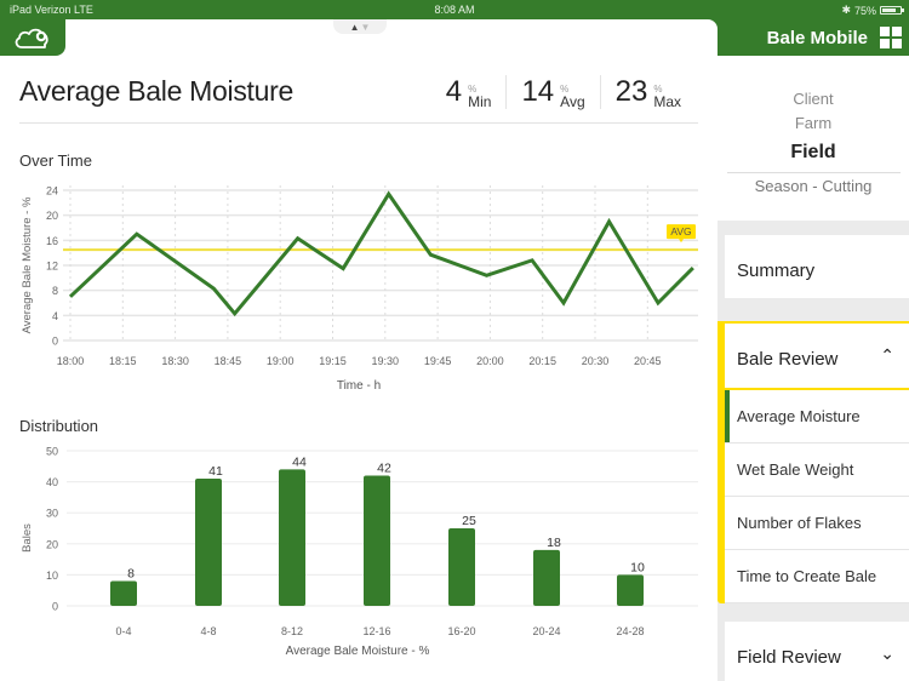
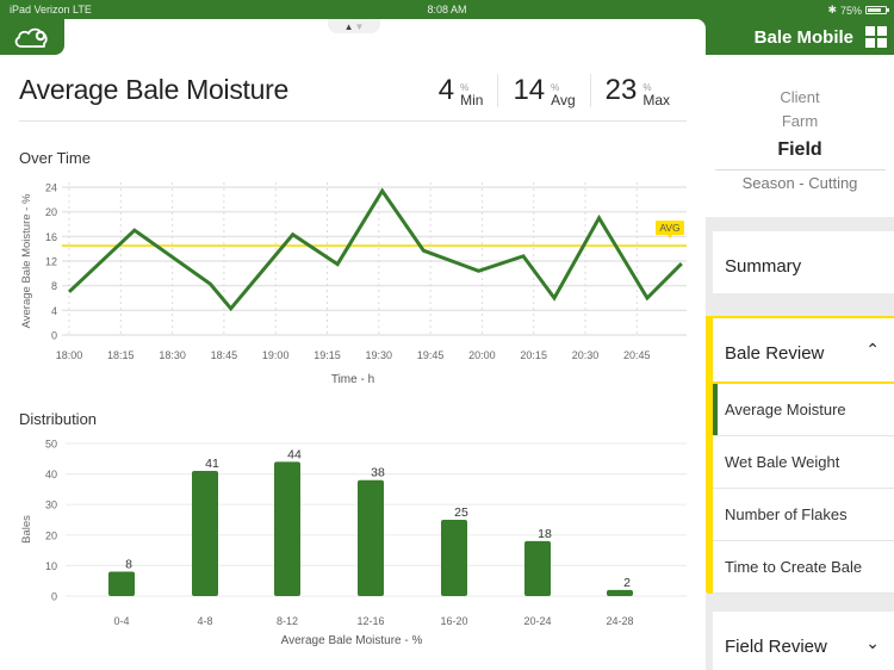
Distribution/12-16: 42 -> 38
Distribution/24-28: 10 -> 2
